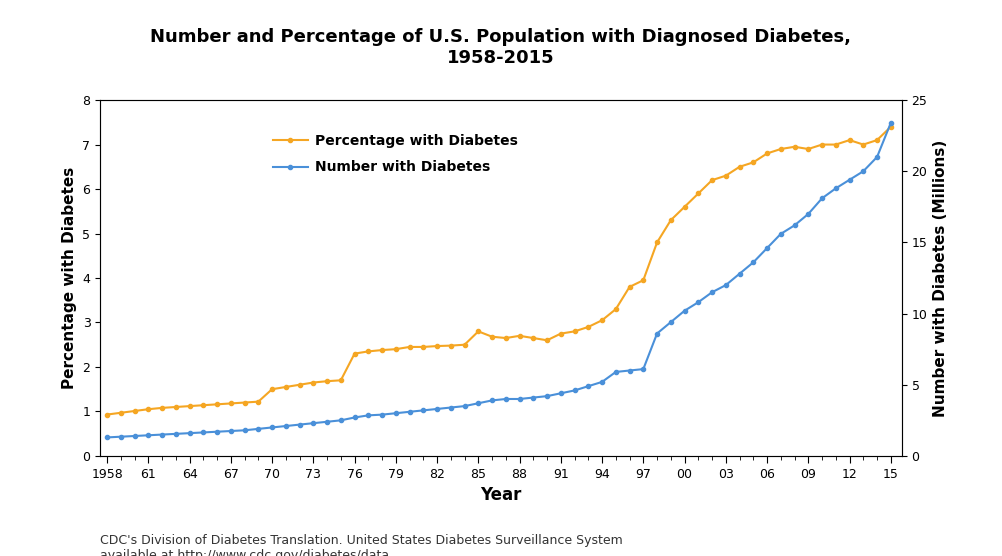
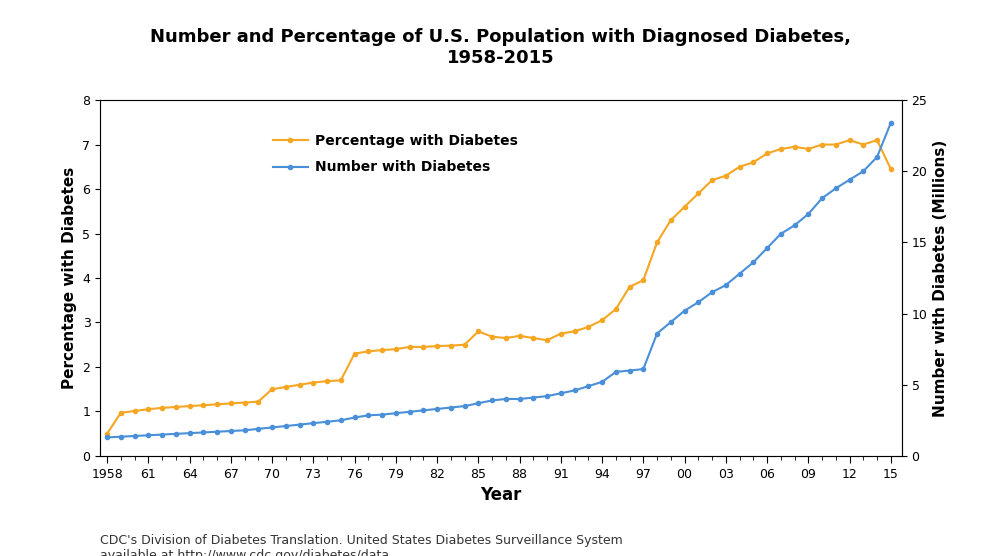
Percentage with Diabetes/1958: 0.93 -> 0.50
Percentage with Diabetes/15: 7.40 -> 6.45
